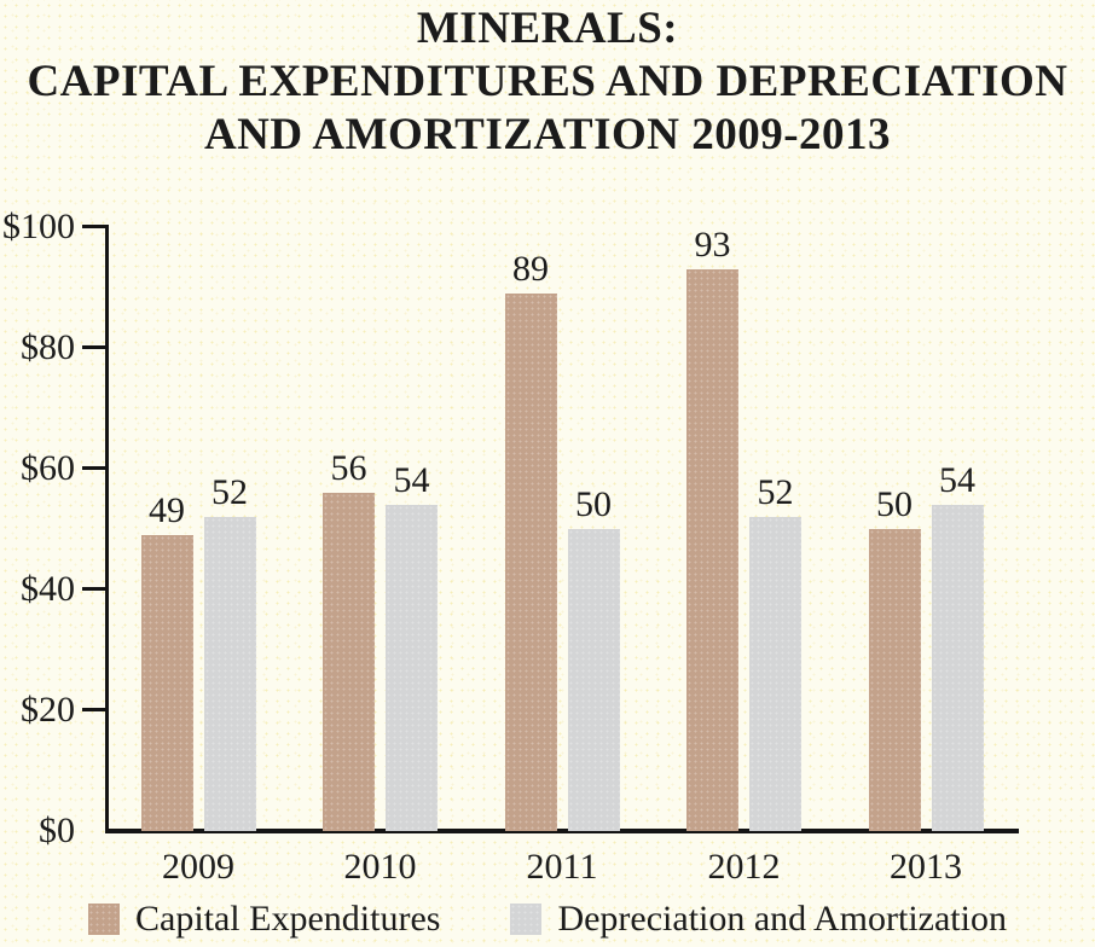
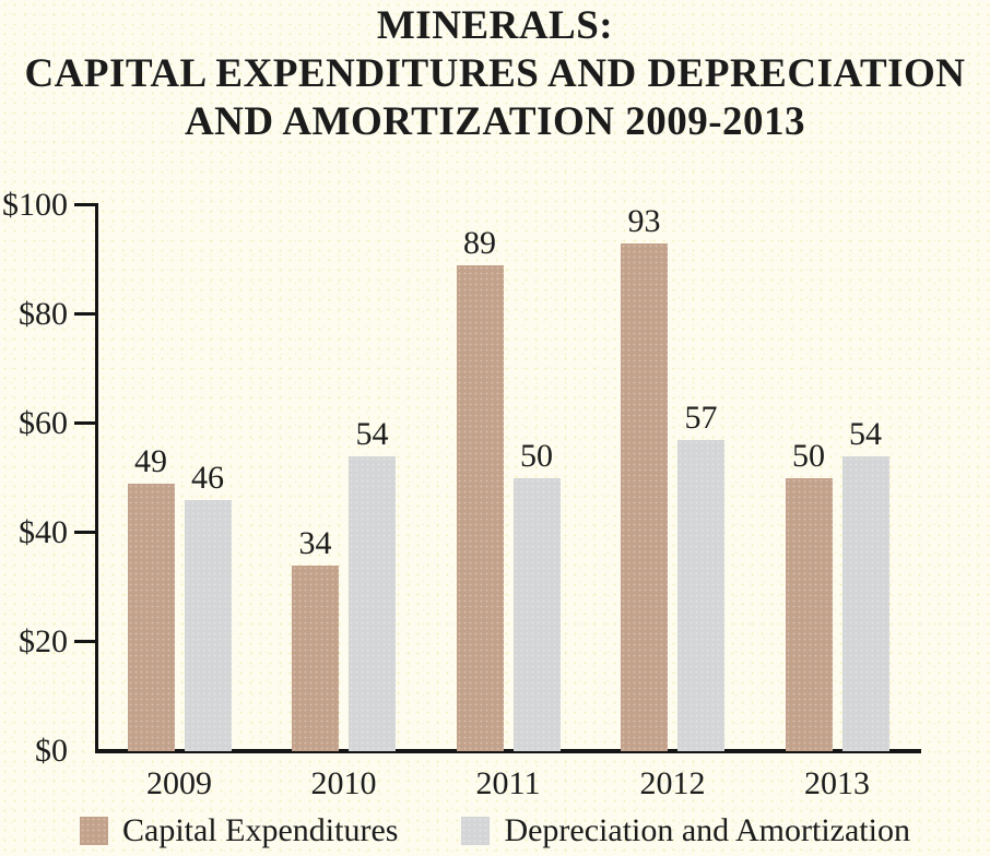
Depreciation and Amortization/2009: 52 -> 46
Capital Expenditures/2010: 56 -> 34
Depreciation and Amortization/2012: 52 -> 57
